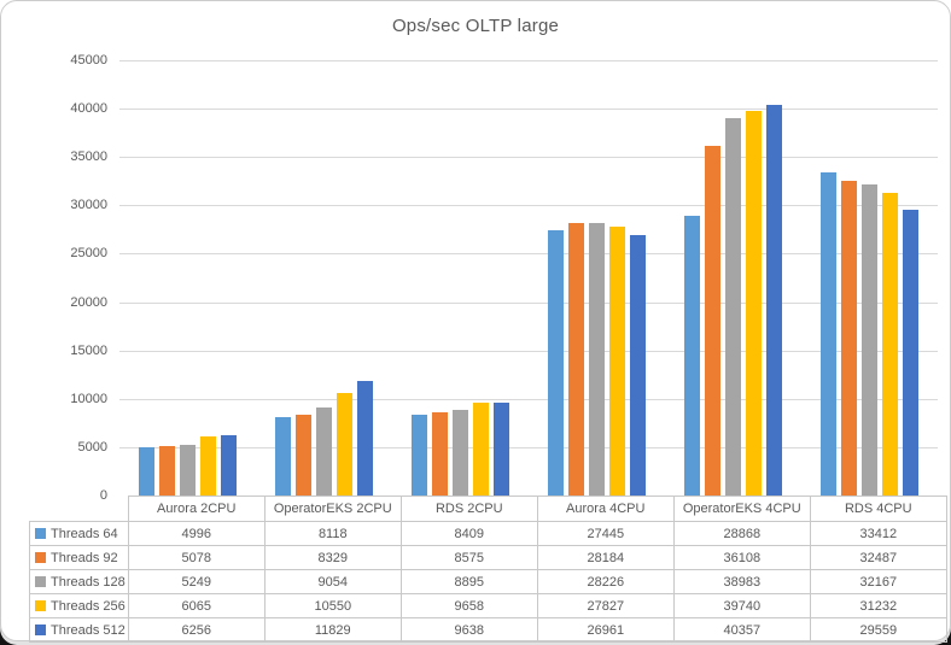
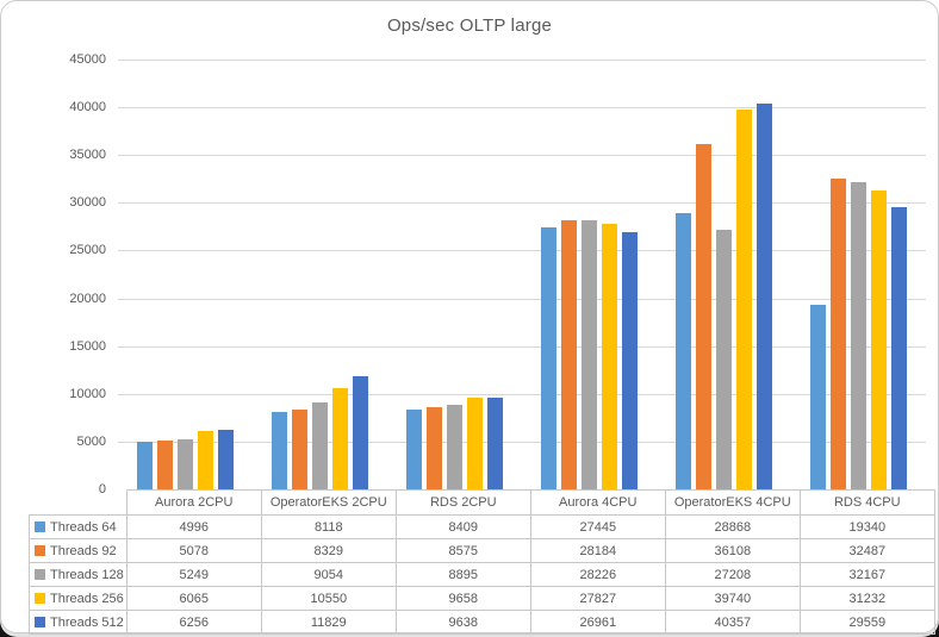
Threads 128/OperatorEKS 4CPU: 38983 -> 27208
Threads 64/RDS 4CPU: 33412 -> 19340
